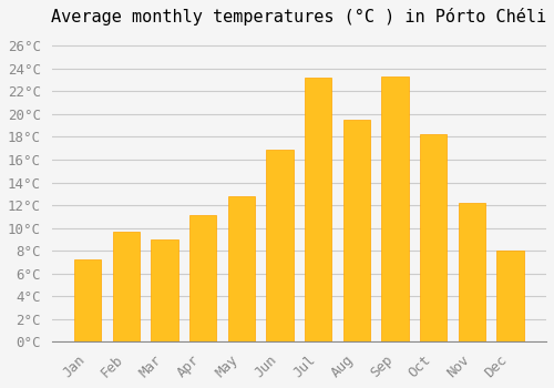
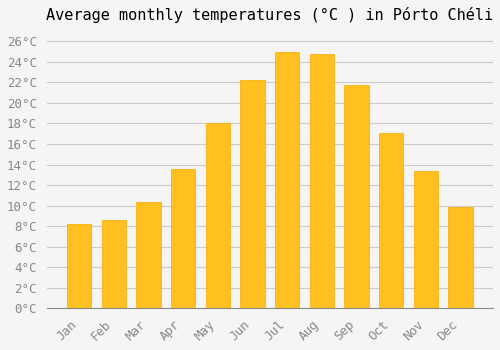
Jan: 7.2°C -> 8.2°C
Feb: 9.7°C -> 8.6°C
Mar: 9.0°C -> 10.3°C
Apr: 11.1°C -> 13.6°C
May: 12.8°C -> 18.0°C
Jun: 16.9°C -> 22.2°C
Jul: 23.2°C -> 25.0°C
Aug: 19.5°C -> 24.8°C
Sep: 23.3°C -> 21.7°C
Oct: 18.2°C -> 17.1°C
Nov: 12.2°C -> 13.4°C
Dec: 8.0°C -> 9.9°C
